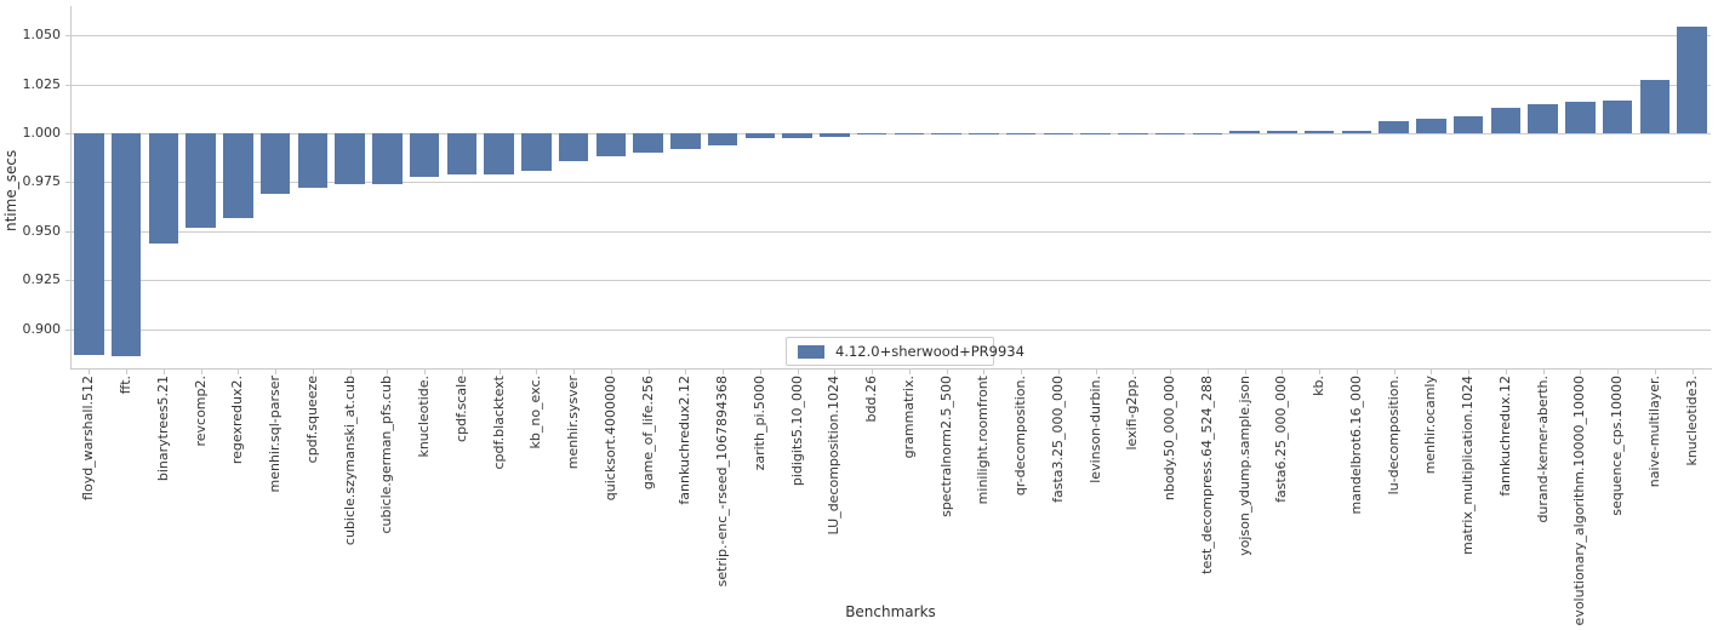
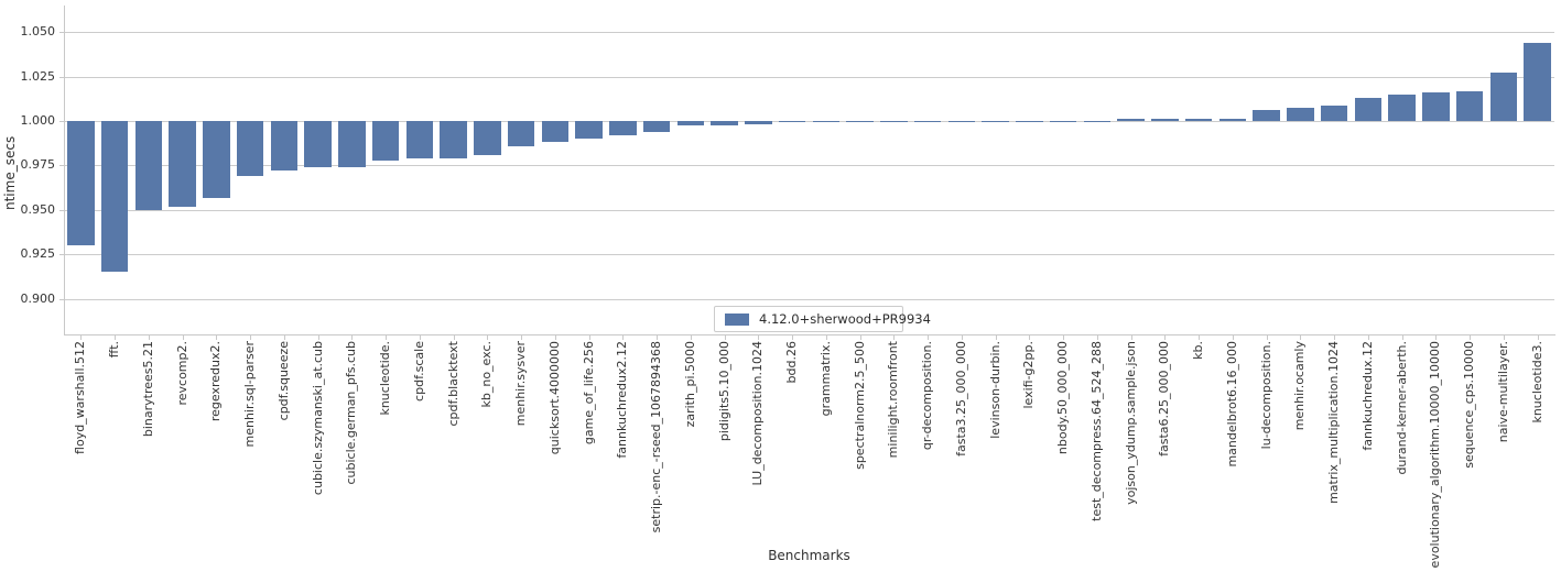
floyd_warshall.512: 0.887 -> 0.930
fft.: 0.886 -> 0.915
binarytrees5.21: 0.944 -> 0.950
knucleotide3.: 1.054 -> 1.044
